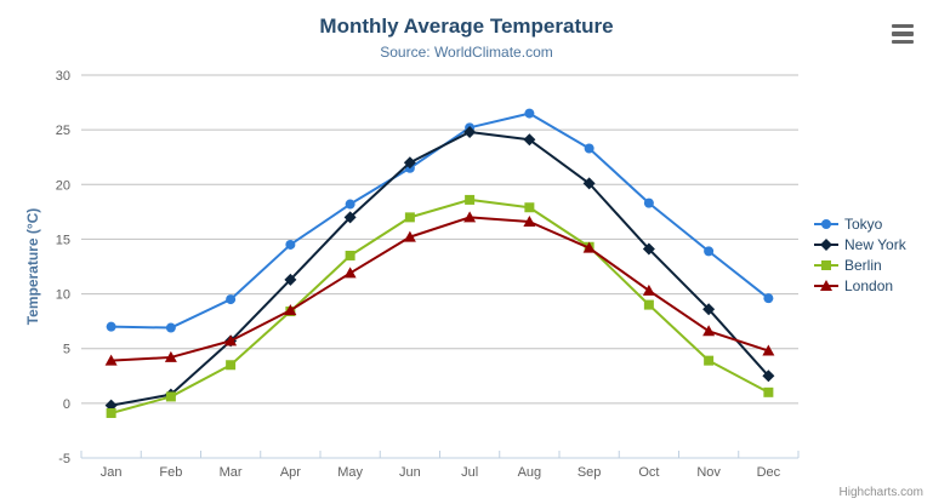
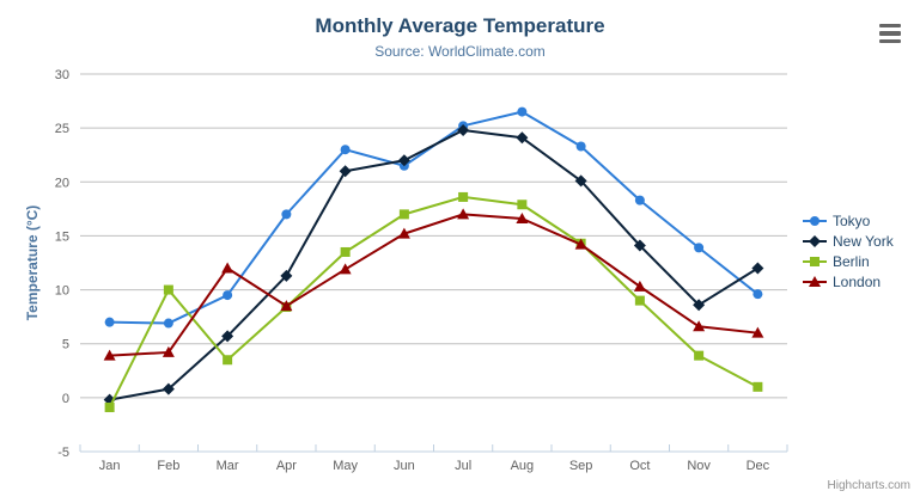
Berlin/Feb: 1 -> 10
London/Mar: 6 -> 12
Tokyo/Apr: 14 -> 17
Tokyo/May: 18 -> 23
New York/May: 17 -> 21
New York/Dec: 2 -> 12
London/Dec: 5 -> 6
